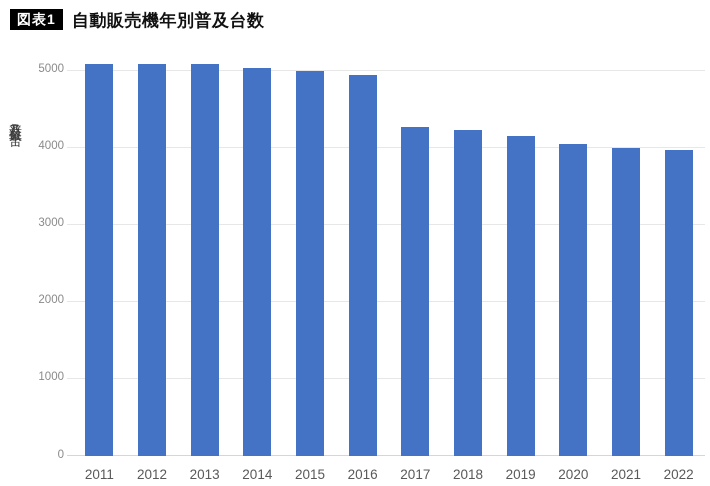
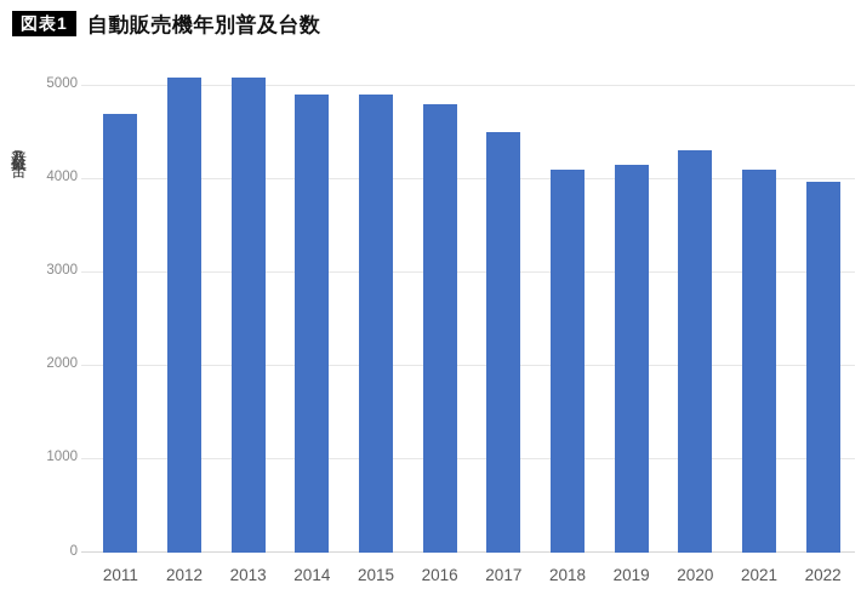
2011: 5100 -> 4700
2014: 5000 -> 4900
2015: 5000 -> 4900
2016: 4900 -> 4800
2017: 4300 -> 4500
2018: 4200 -> 4100
2020: 4000 -> 4300
2021: 4000 -> 4100
